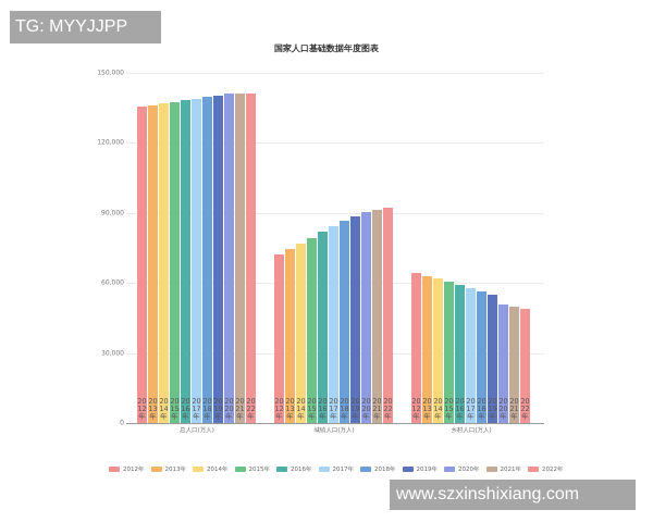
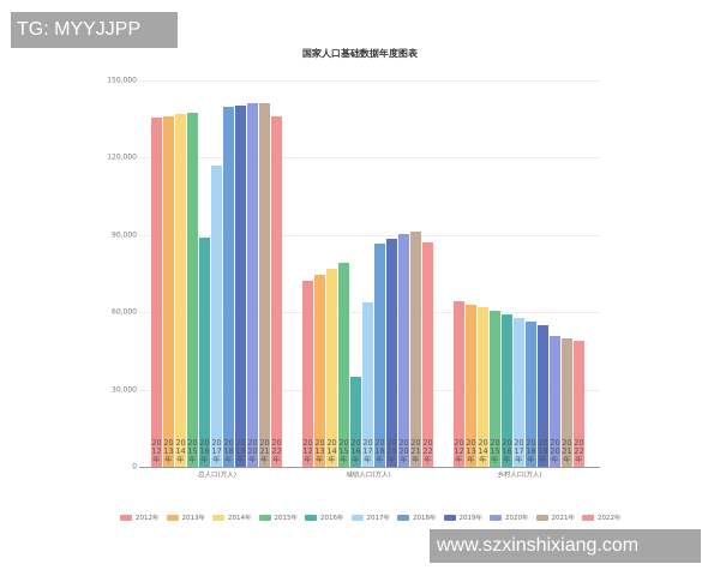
2016年/总人口(万人): 138000 -> 89000
2017年/总人口(万人): 139000 -> 117000
2022年/总人口(万人): 141000 -> 136000
2016年/城镇人口(万人): 82000 -> 35000
2017年/城镇人口(万人): 84000 -> 64000
2022年/城镇人口(万人): 92000 -> 87000
